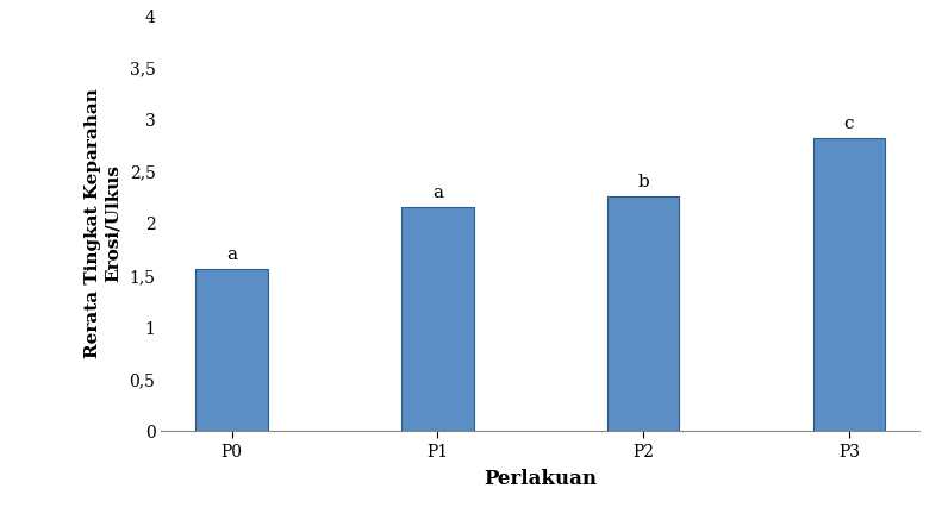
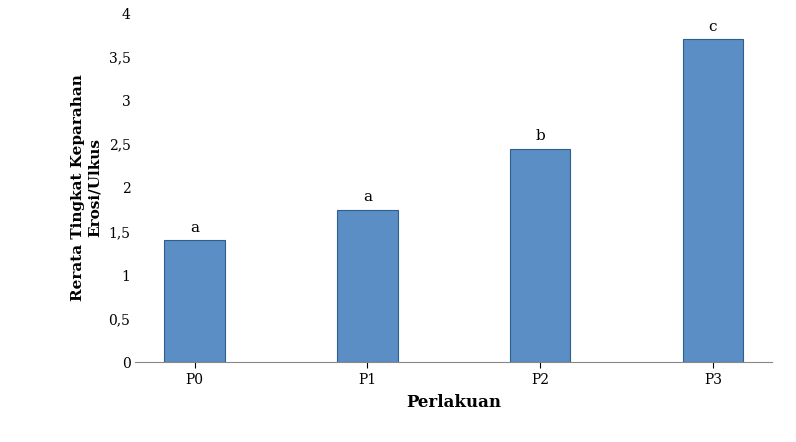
P0: 1,56 -> 1,40
P1: 2,16 -> 1,75
P2: 2,26 -> 2,45
P3: 2,82 -> 3,70
